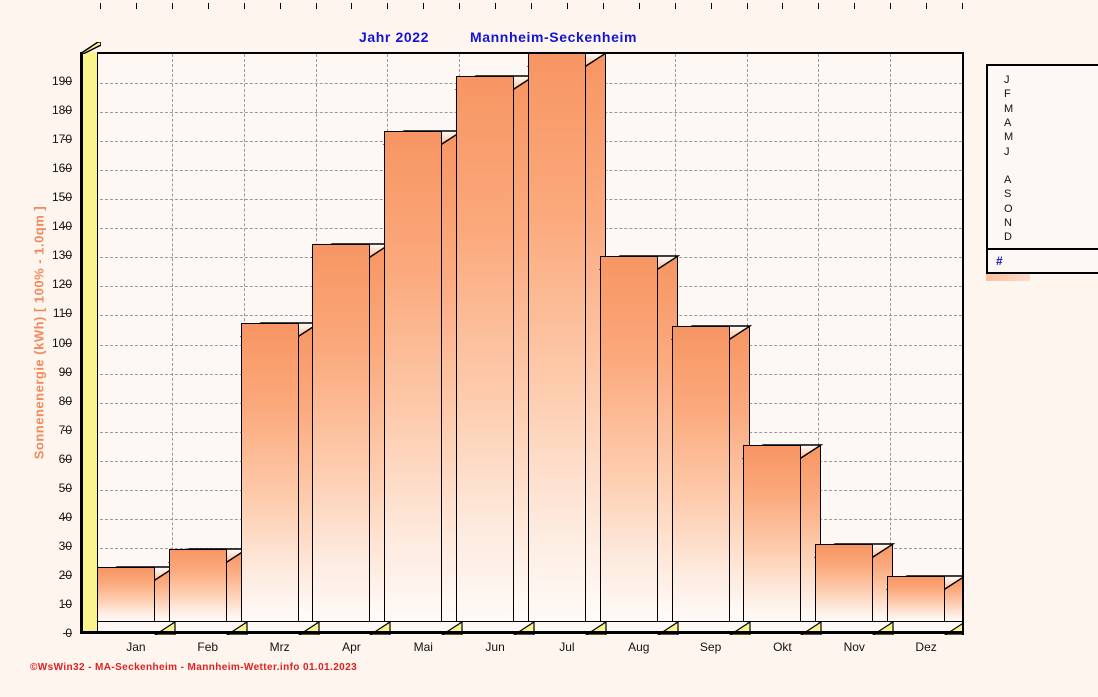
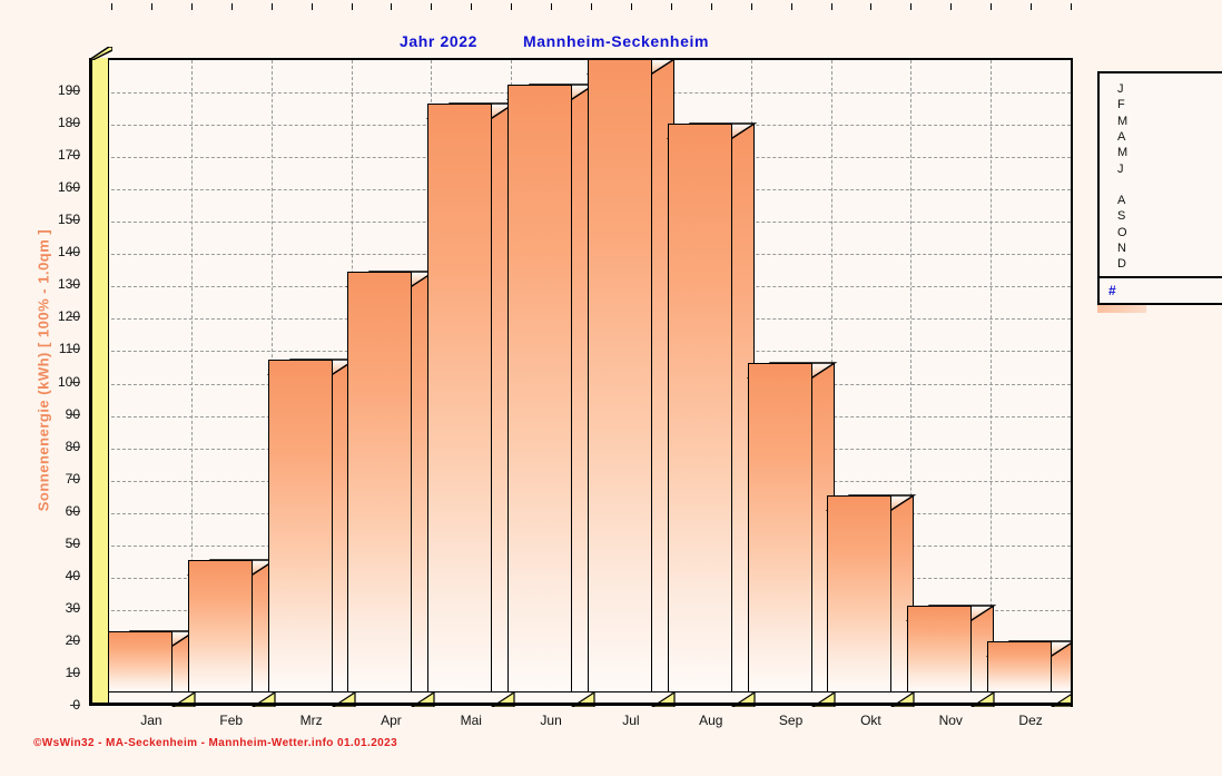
Feb: 25 -> 41
Mai: 169 -> 182
Aug: 126 -> 176
